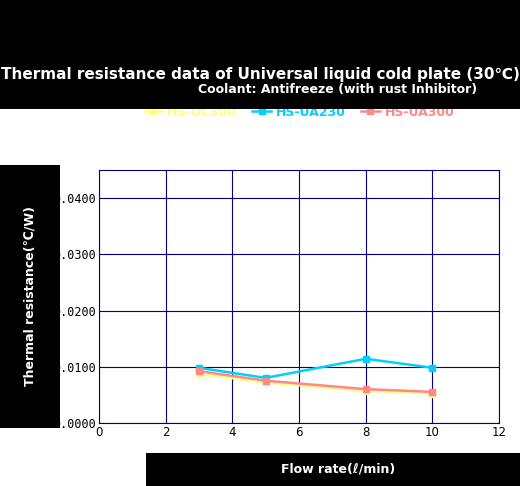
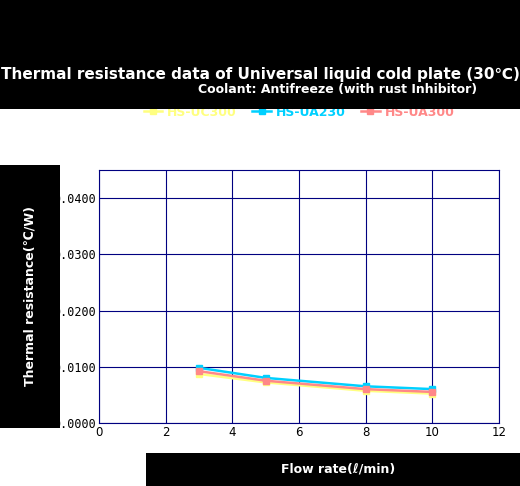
HS-UA230/8: 0.0114 -> 0.0065
HS-UA230/10: 0.0098 -> 0.0060
